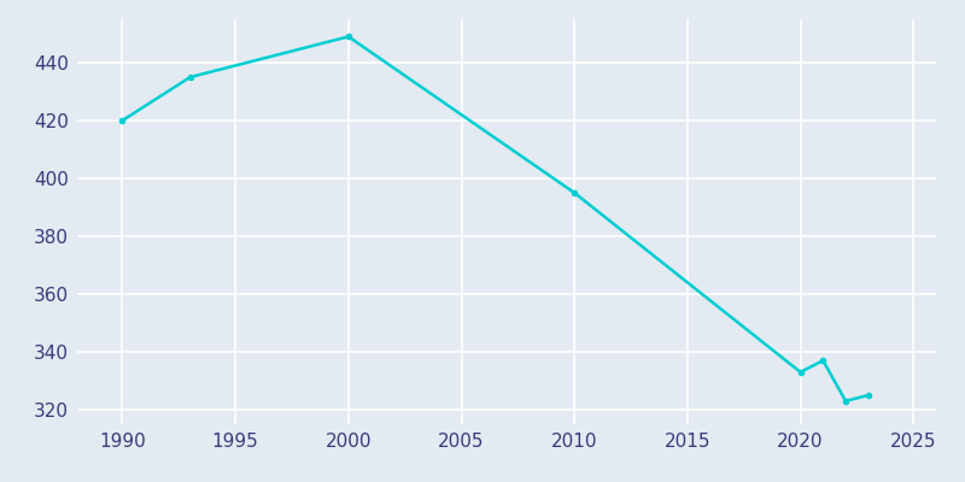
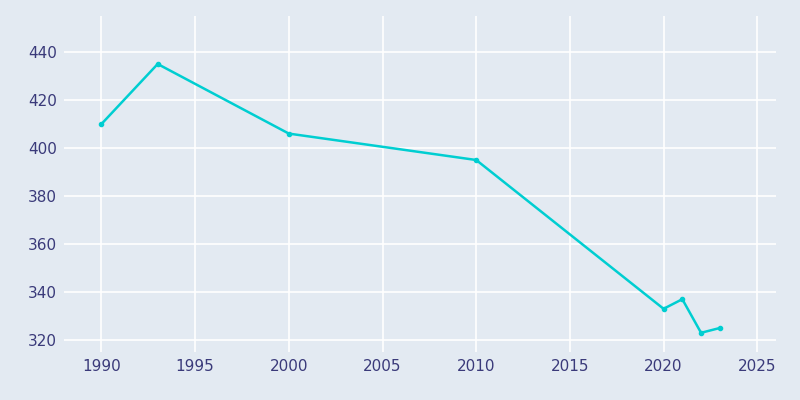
1990: 420 -> 410
2000: 449 -> 406
